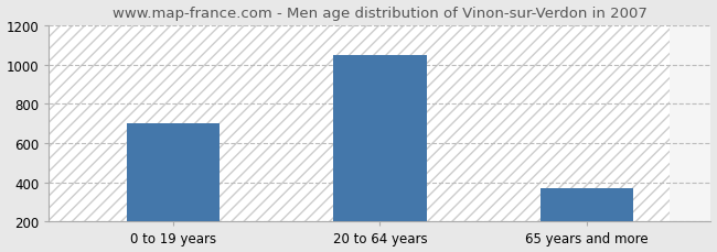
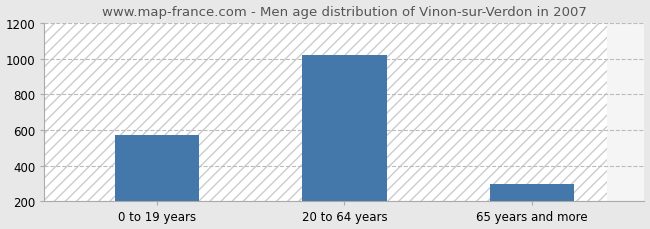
0 to 19 years: 700 -> 570
20 to 64 years: 1050 -> 1020
65 years and more: 370 -> 300
